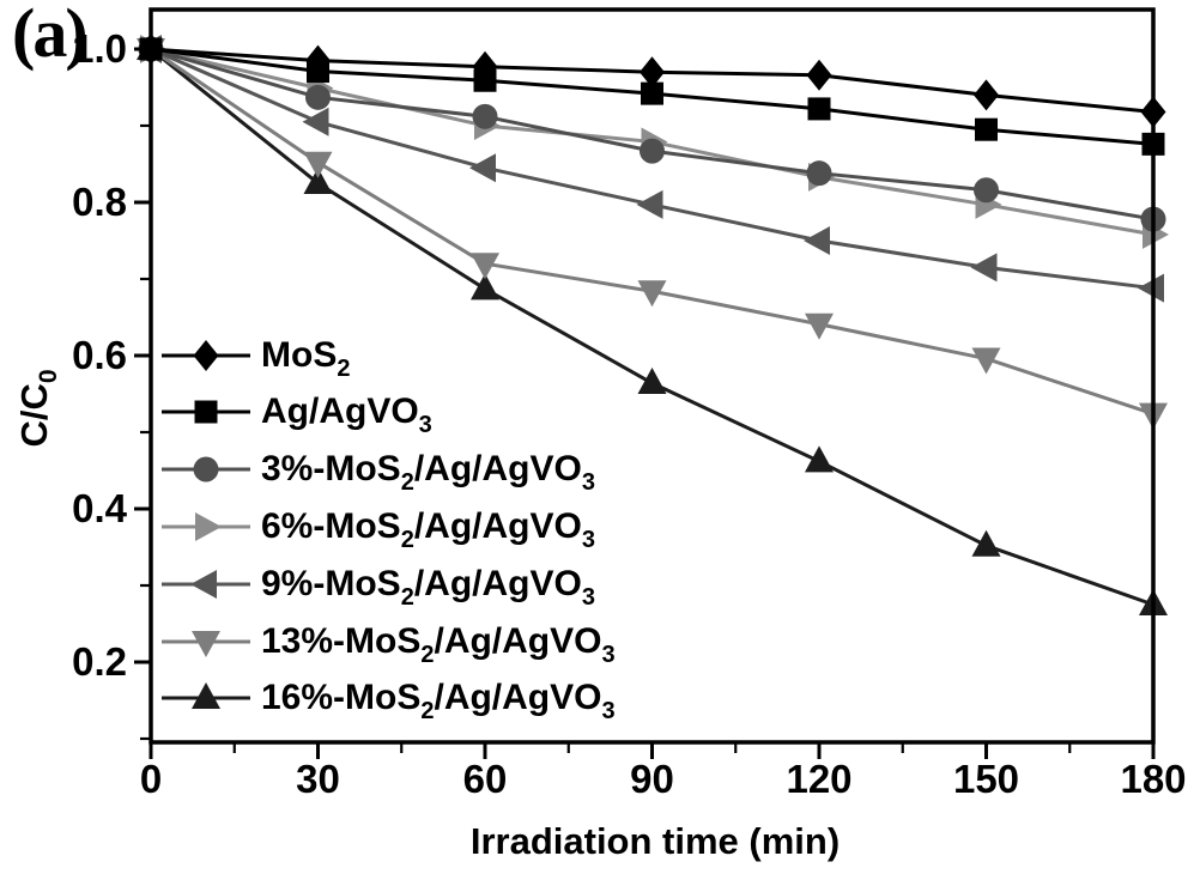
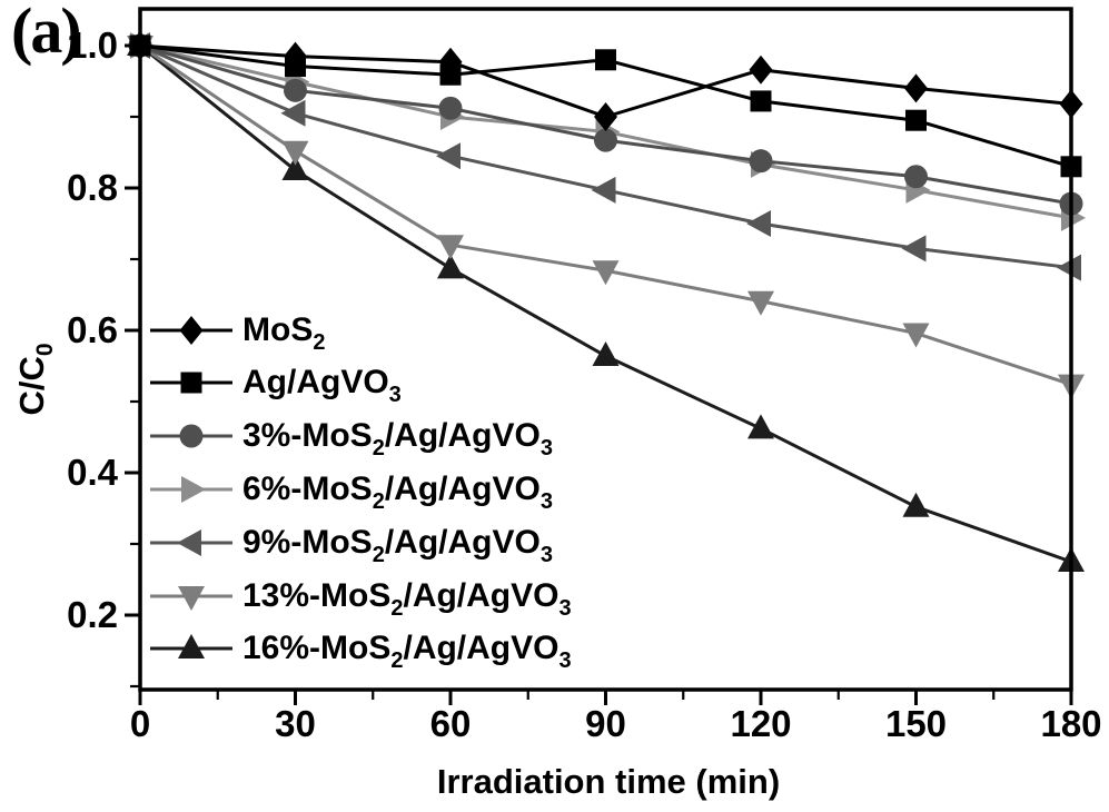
MoS2/90: 0.97 -> 0.90
Ag/AgVO3/90: 0.94 -> 0.98
Ag/AgVO3/180: 0.88 -> 0.83
